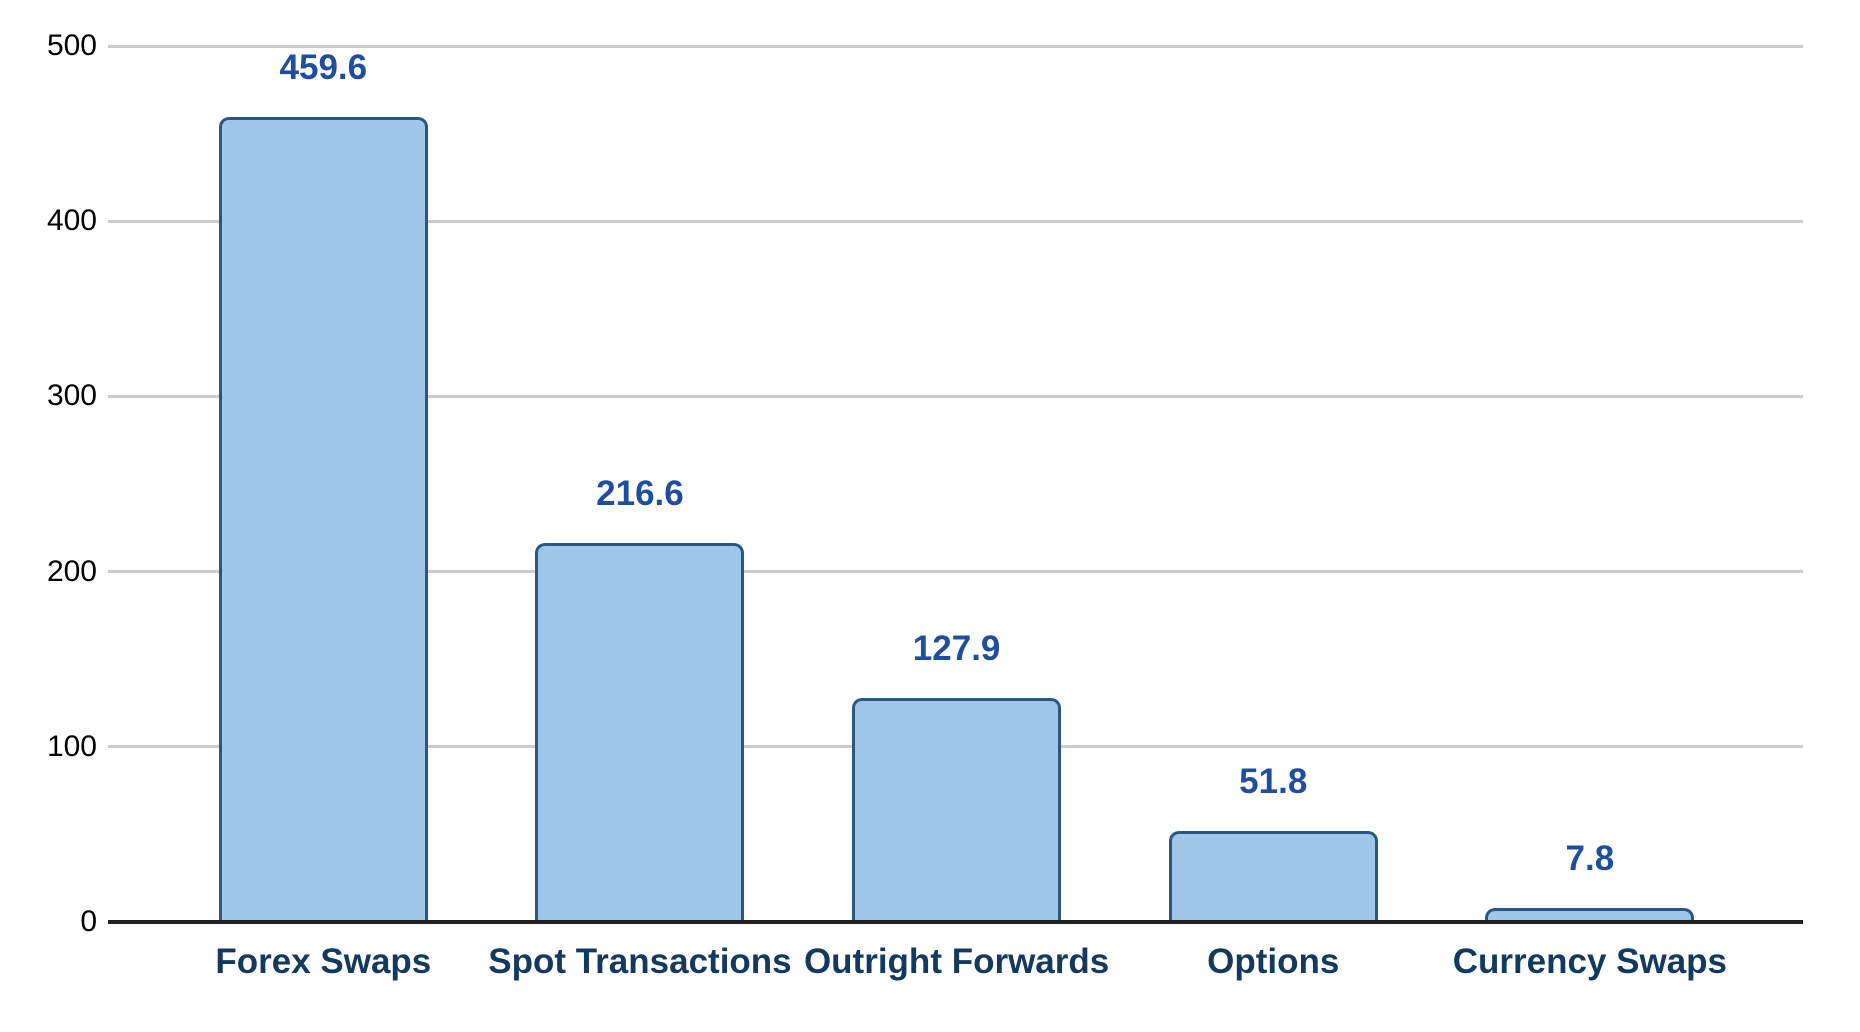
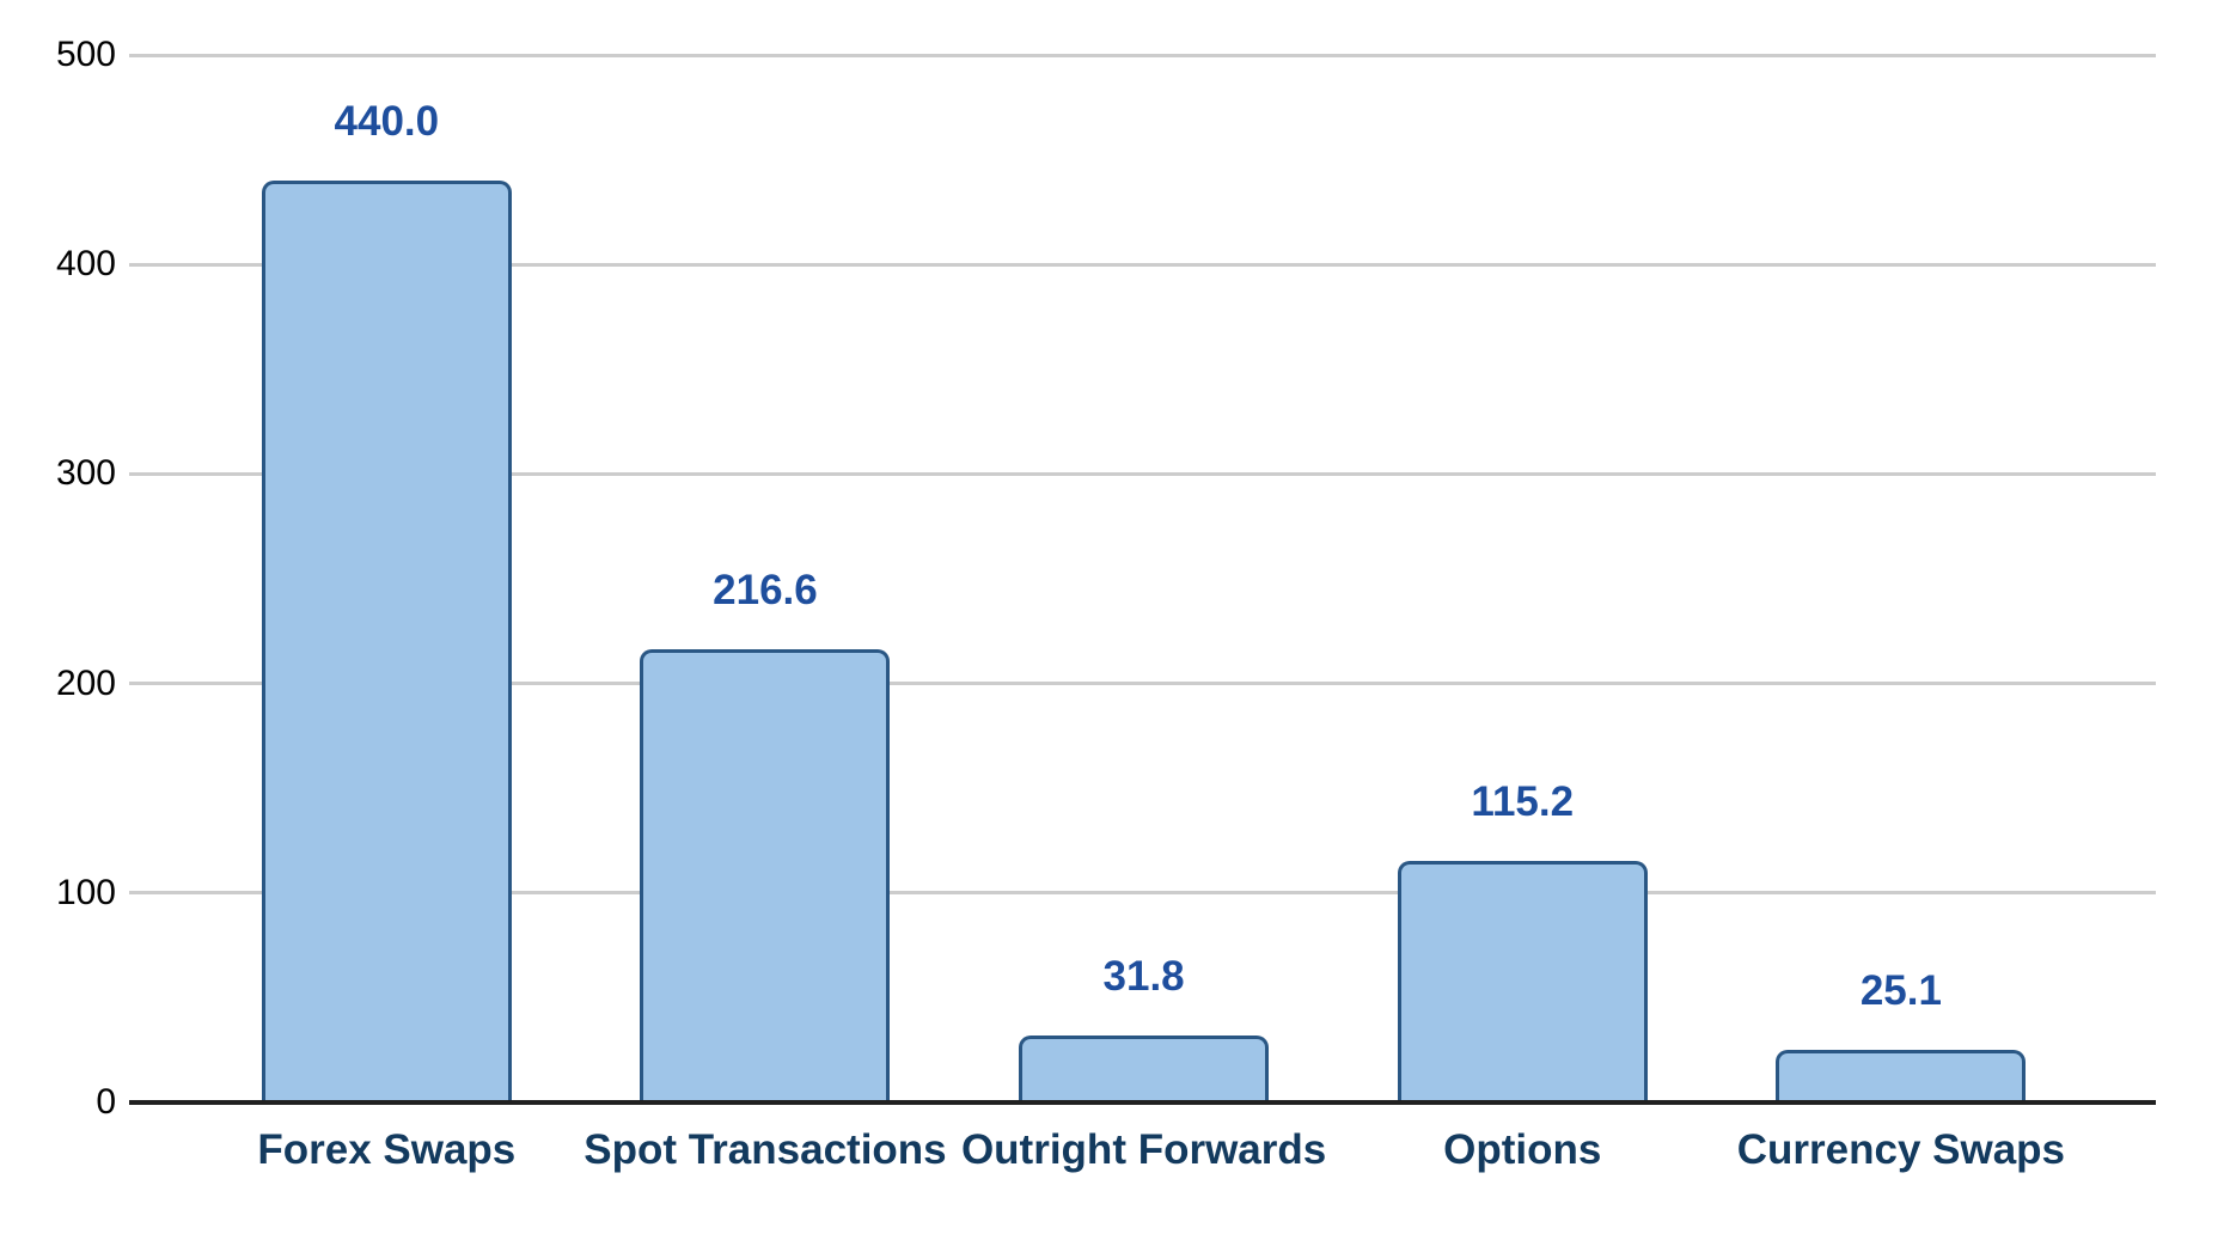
Forex Swaps: 459.6 -> 440.0
Outright Forwards: 127.9 -> 31.8
Options: 51.8 -> 115.2
Currency Swaps: 7.8 -> 25.1
